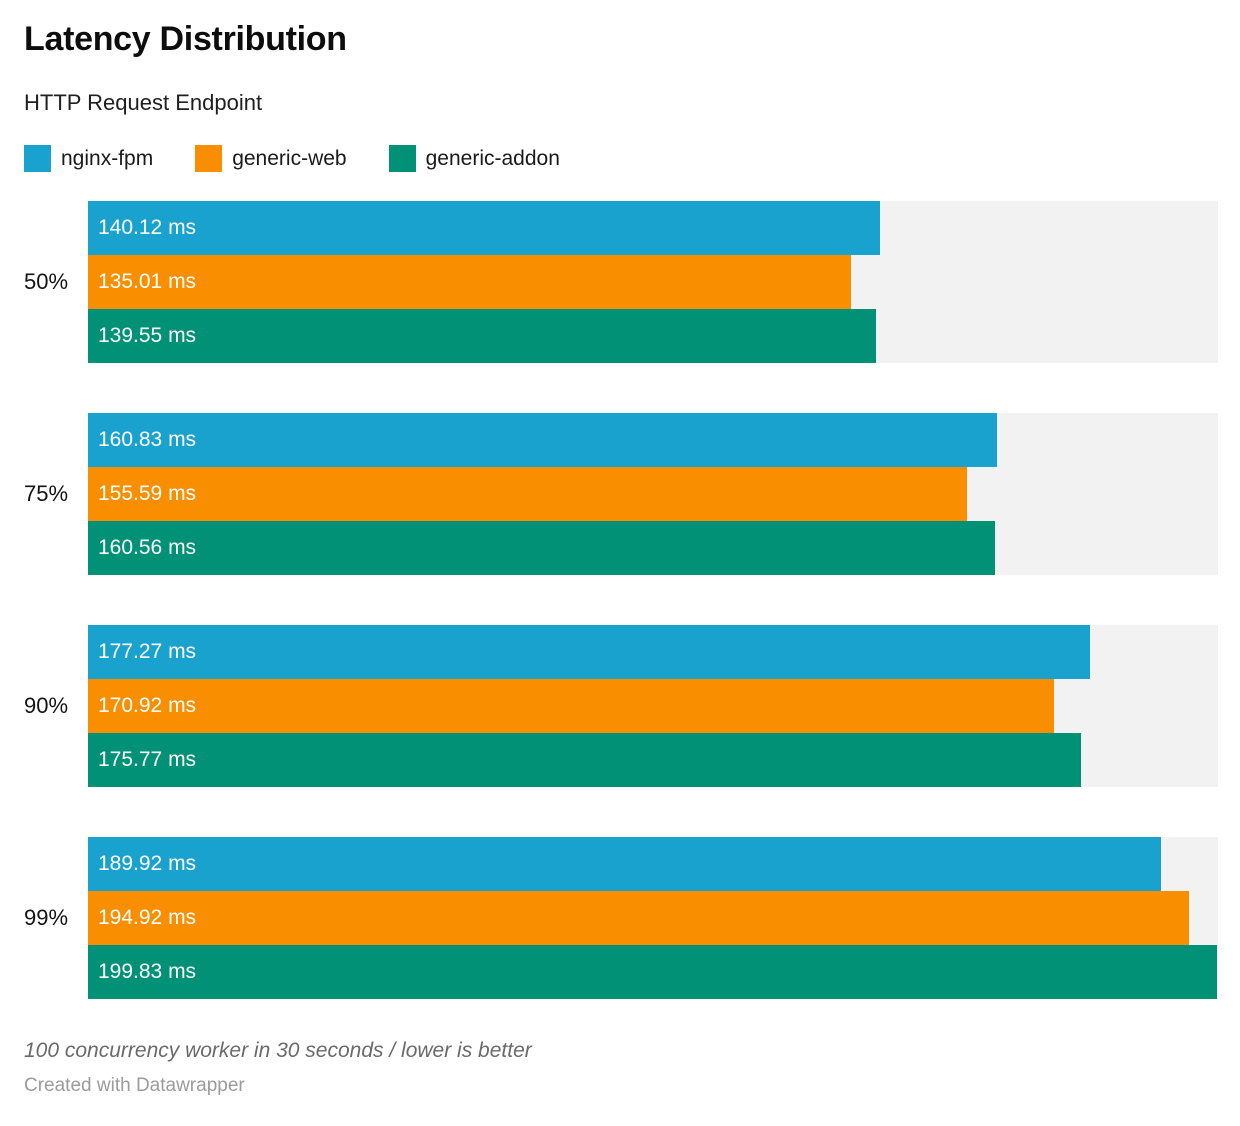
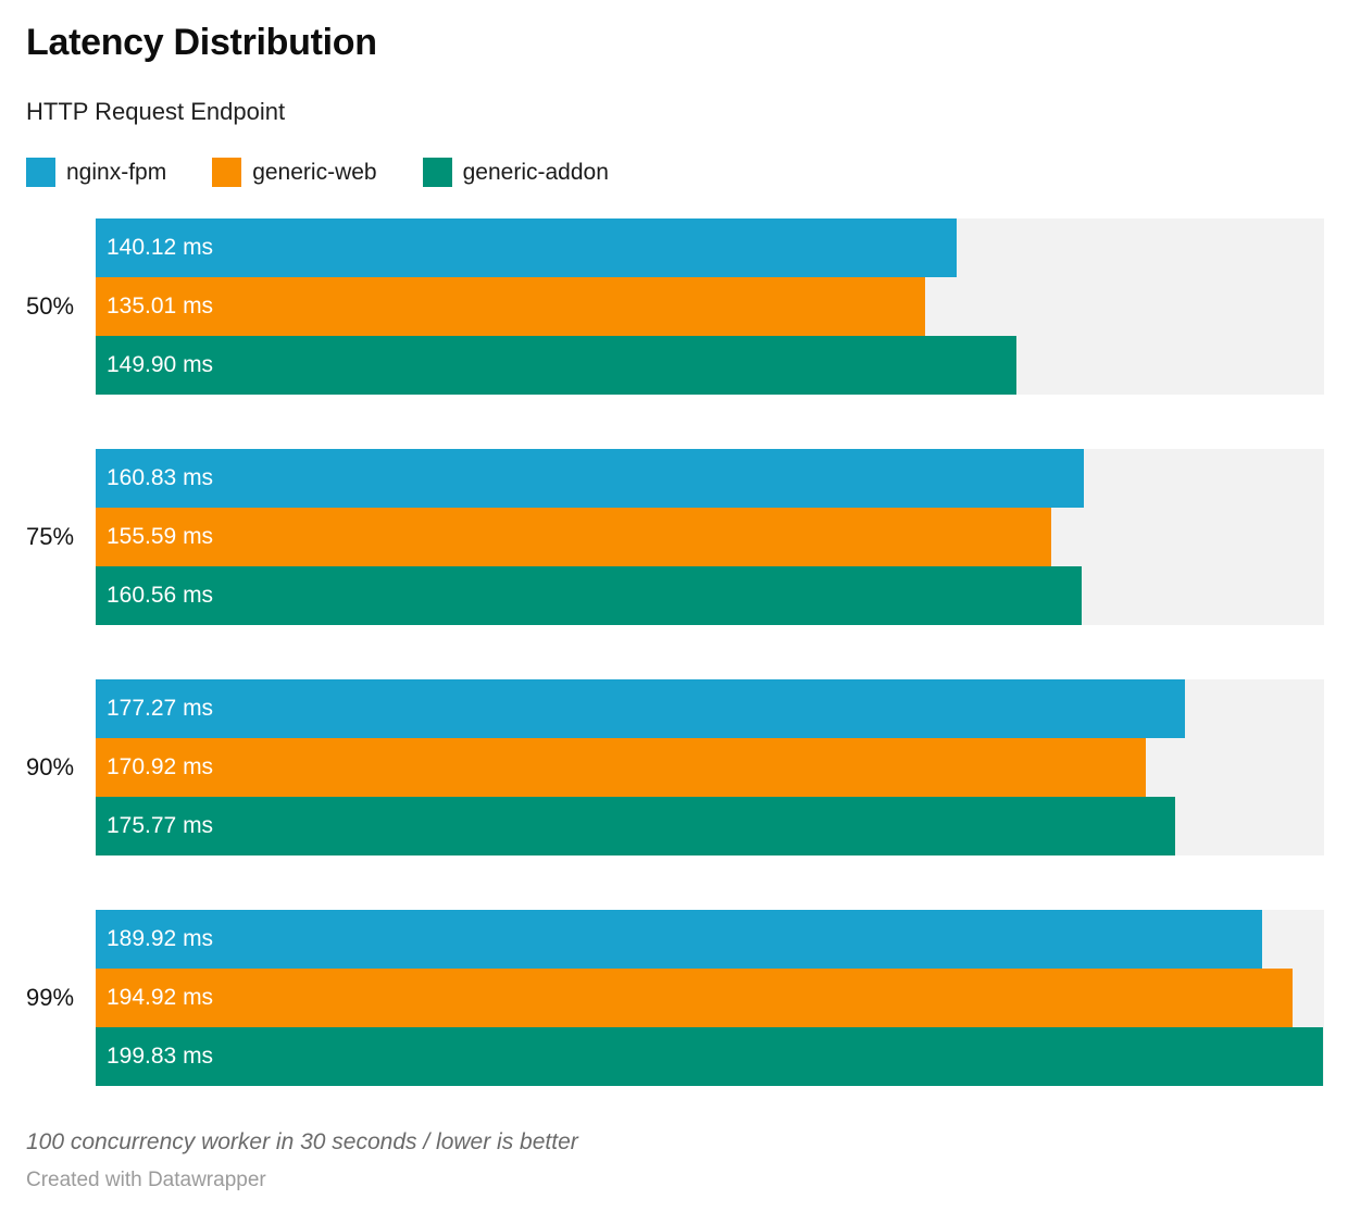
generic-addon/50%: 139.55 -> 149.90
